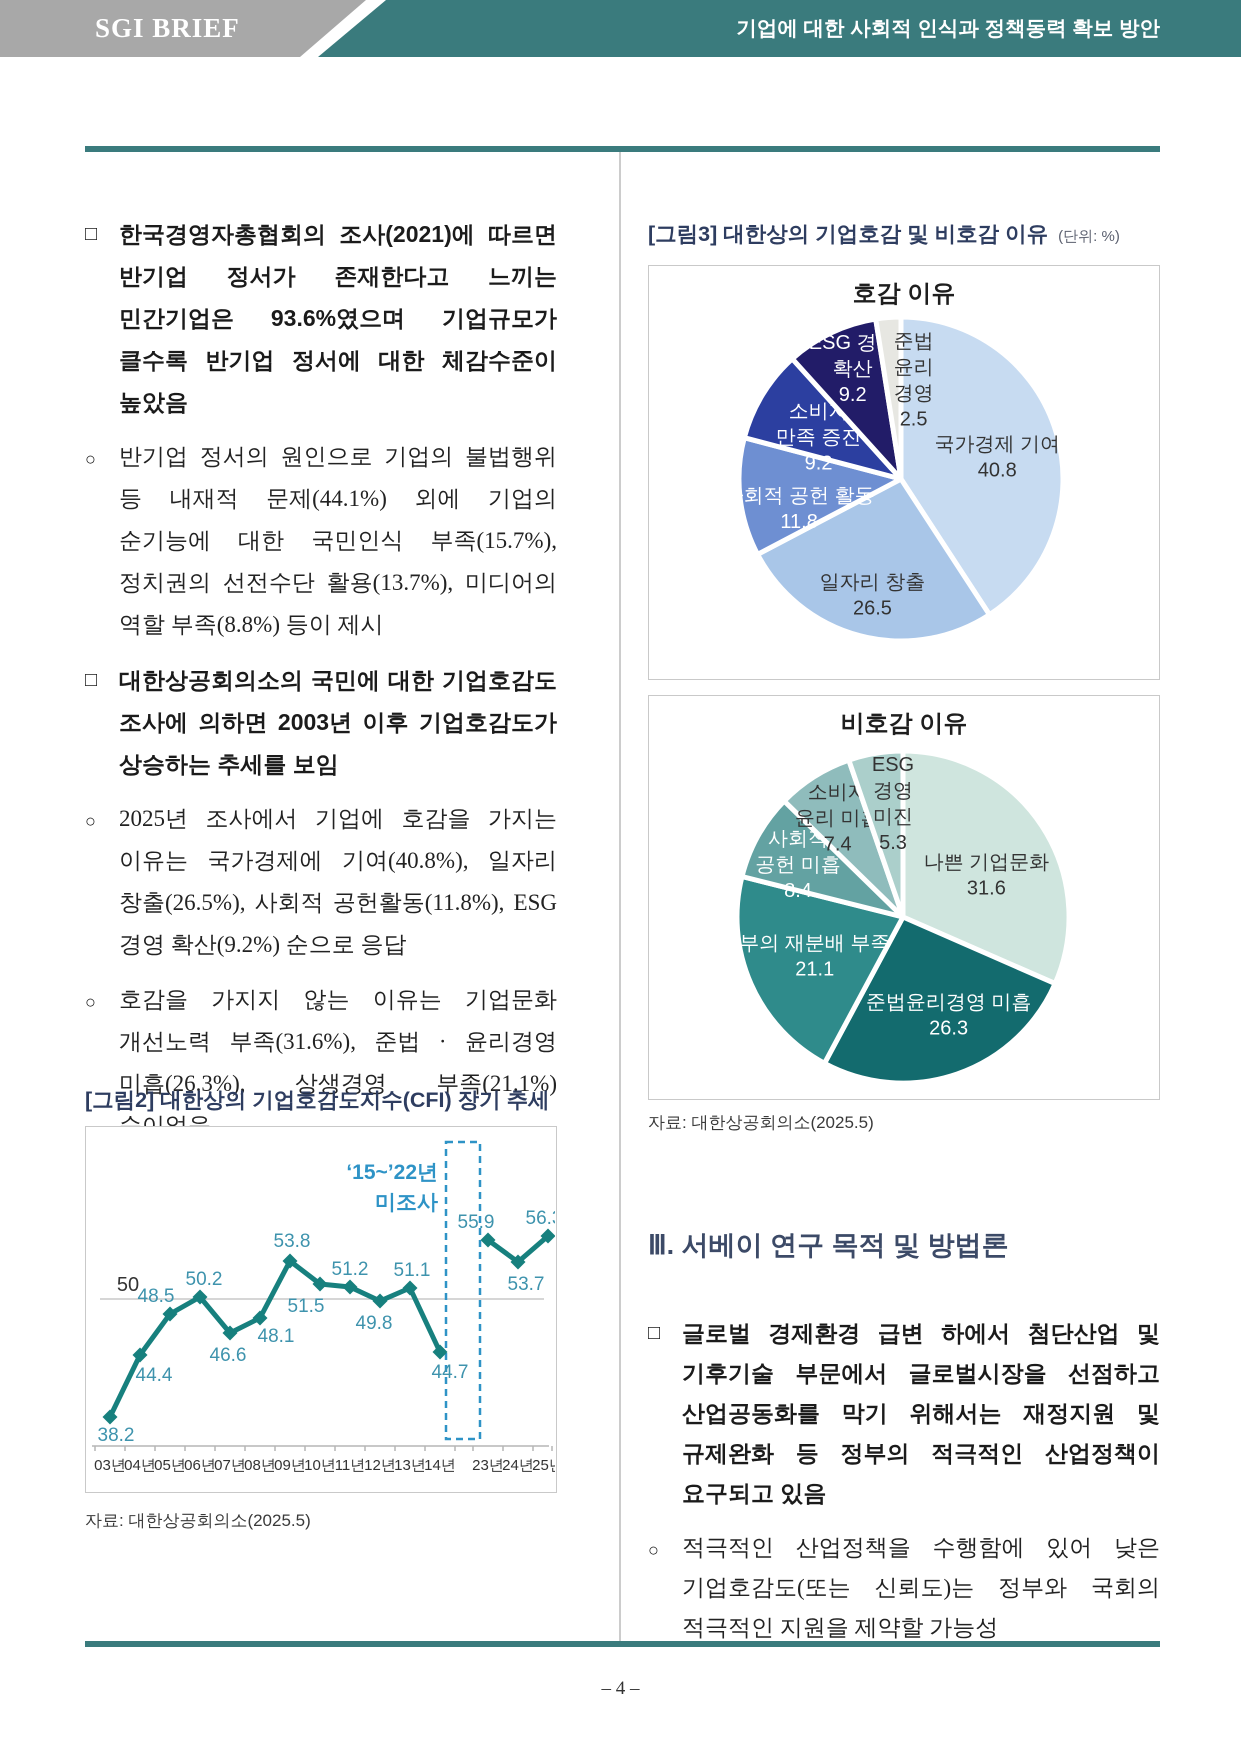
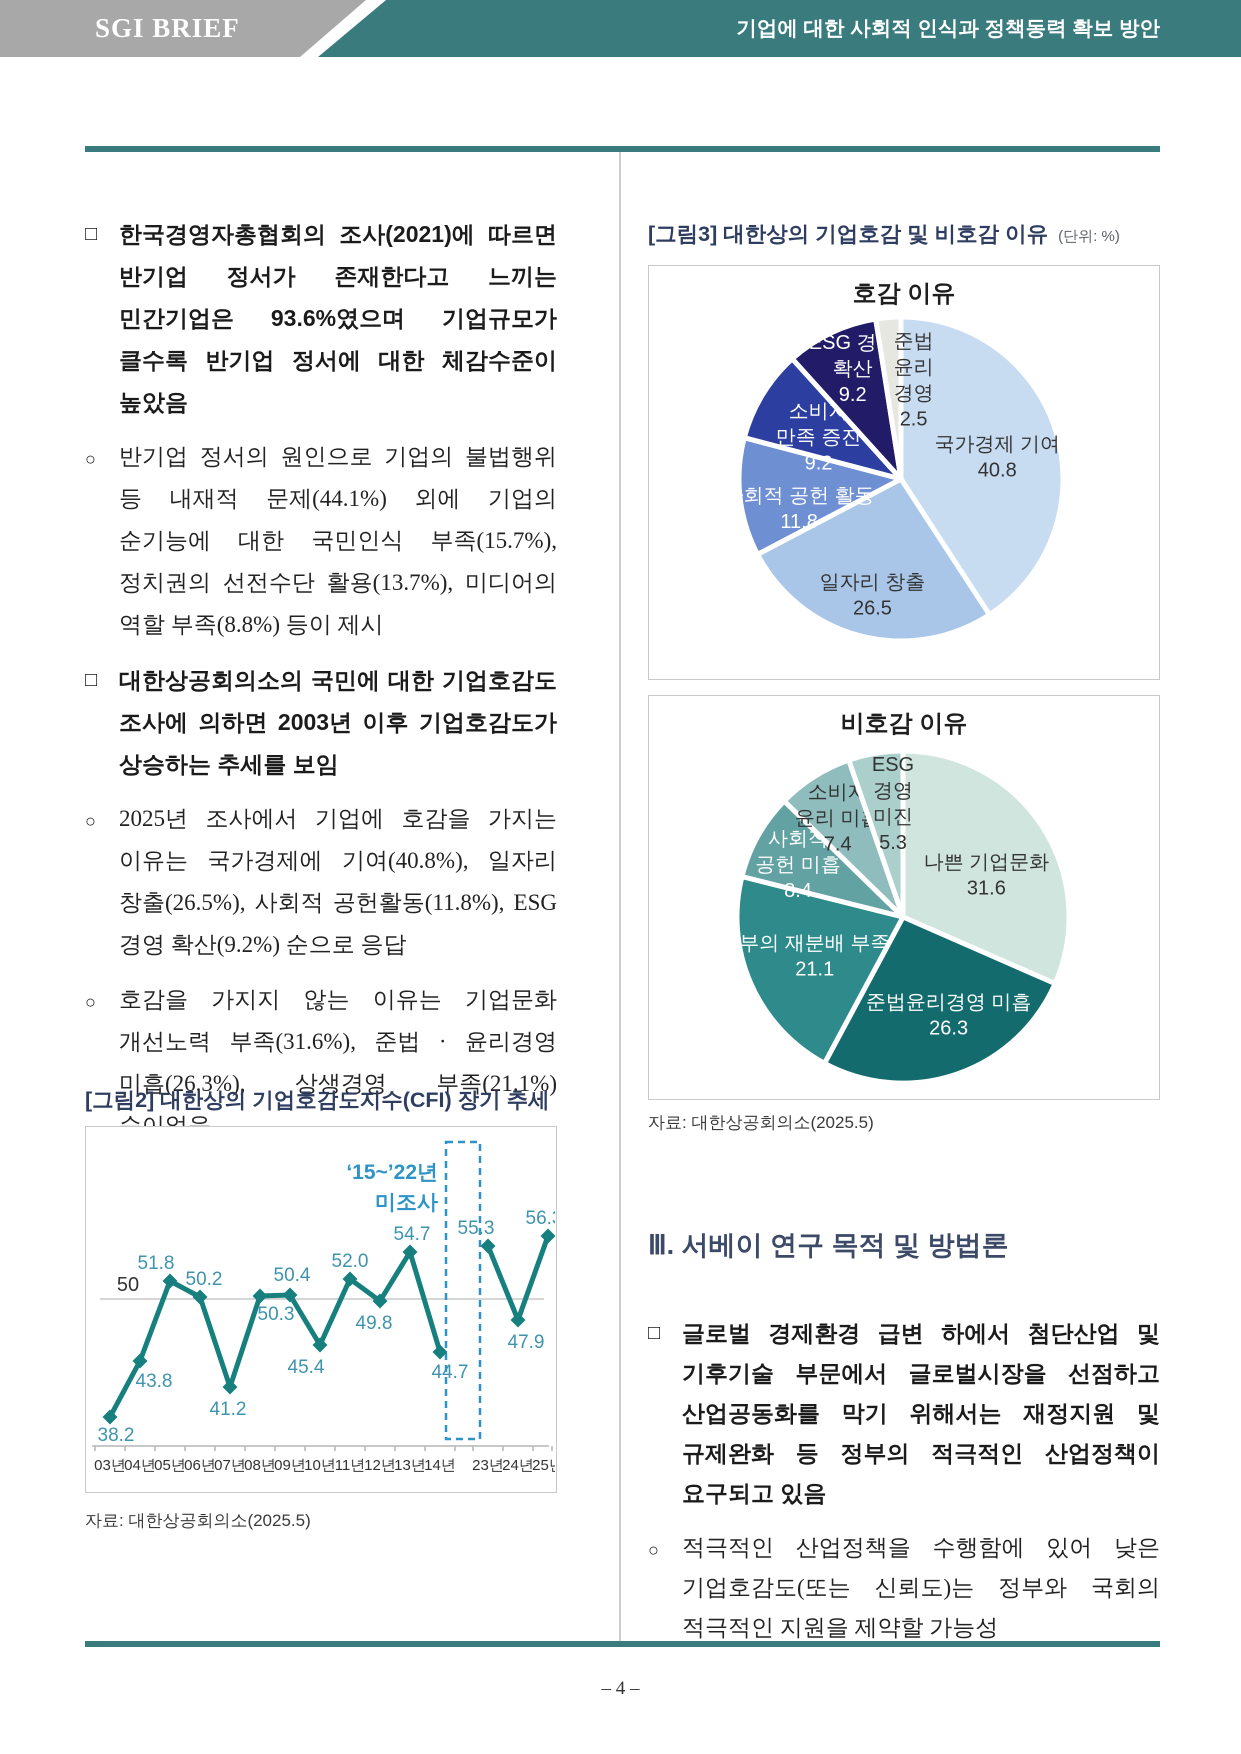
[그림2] 대한상의 기업호감도지수(CFI) 장기 추세/04년: 44.4 -> 43.8
[그림2] 대한상의 기업호감도지수(CFI) 장기 추세/05년: 48.5 -> 51.8
[그림2] 대한상의 기업호감도지수(CFI) 장기 추세/07년: 46.6 -> 41.2
[그림2] 대한상의 기업호감도지수(CFI) 장기 추세/08년: 48.1 -> 50.3
[그림2] 대한상의 기업호감도지수(CFI) 장기 추세/09년: 53.8 -> 50.4
[그림2] 대한상의 기업호감도지수(CFI) 장기 추세/10년: 51.5 -> 45.4
[그림2] 대한상의 기업호감도지수(CFI) 장기 추세/11년: 51.2 -> 52.0
[그림2] 대한상의 기업호감도지수(CFI) 장기 추세/13년: 51.1 -> 54.7
[그림2] 대한상의 기업호감도지수(CFI) 장기 추세/23년: 55.9 -> 55.3
[그림2] 대한상의 기업호감도지수(CFI) 장기 추세/24년: 53.7 -> 47.9
